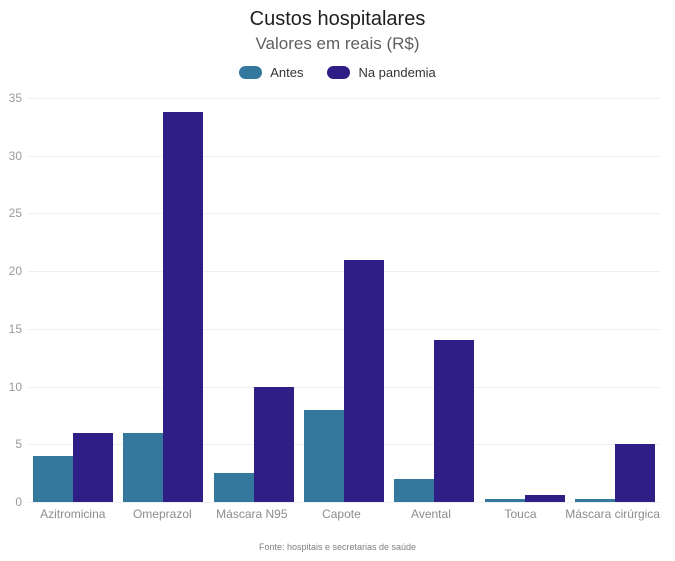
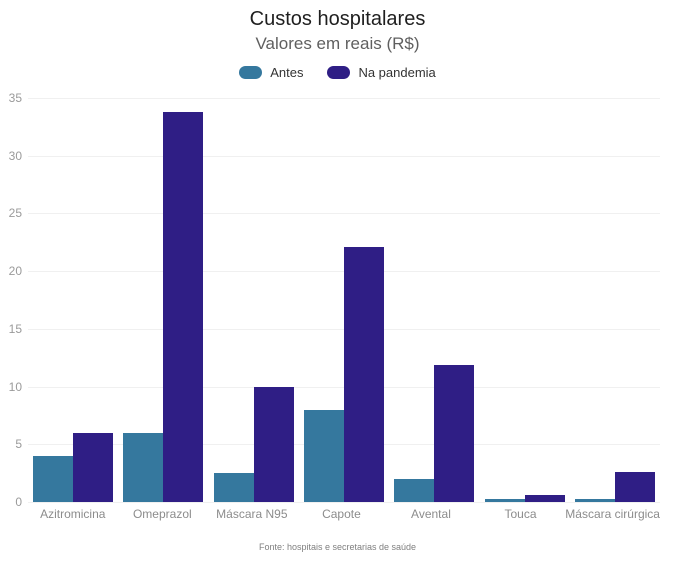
Na pandemia/Capote: 21.0 -> 22.1
Na pandemia/Avental: 14.0 -> 11.9
Na pandemia/Máscara cirúrgica: 5.0 -> 2.6
